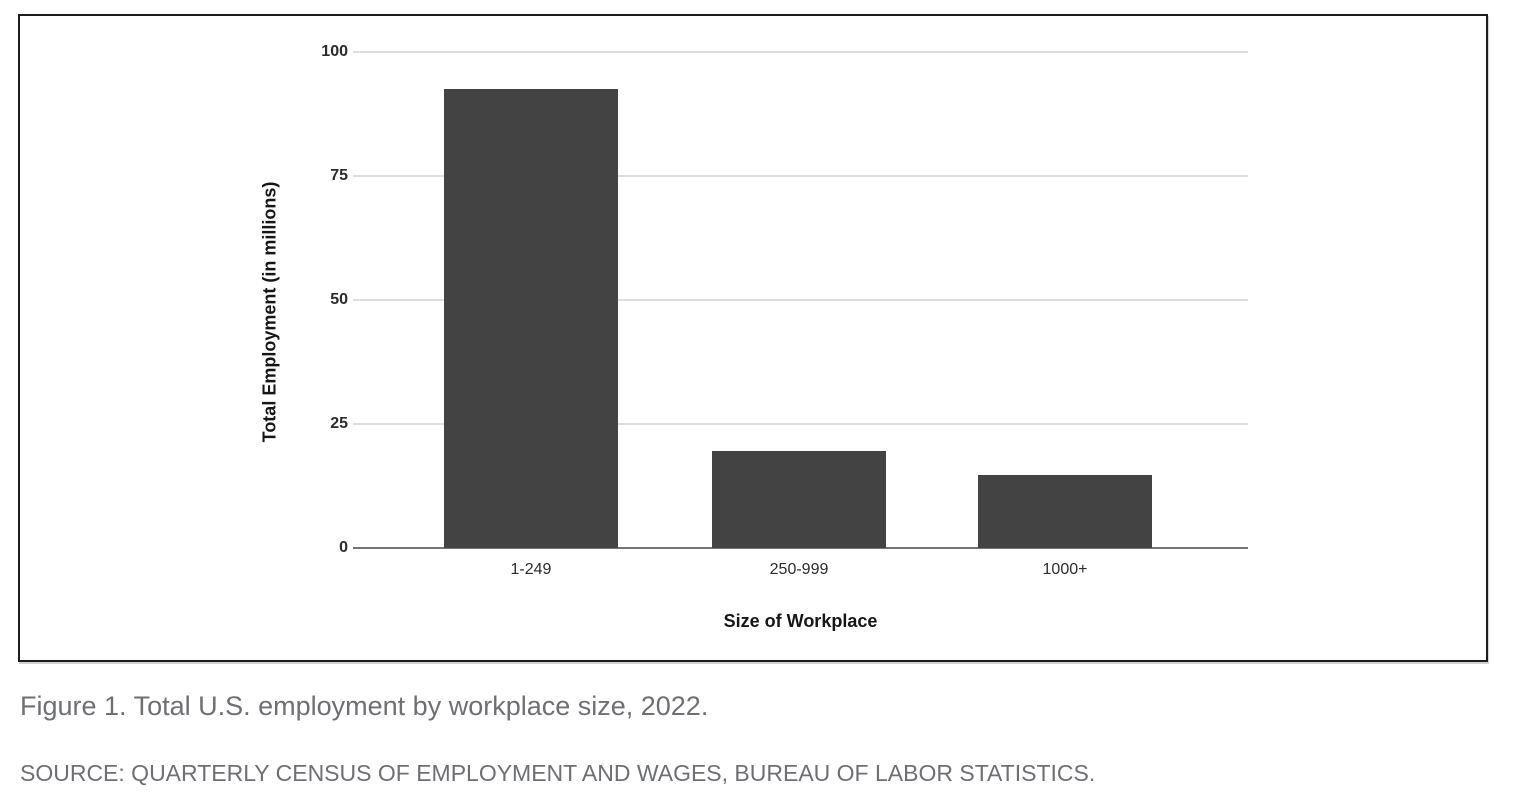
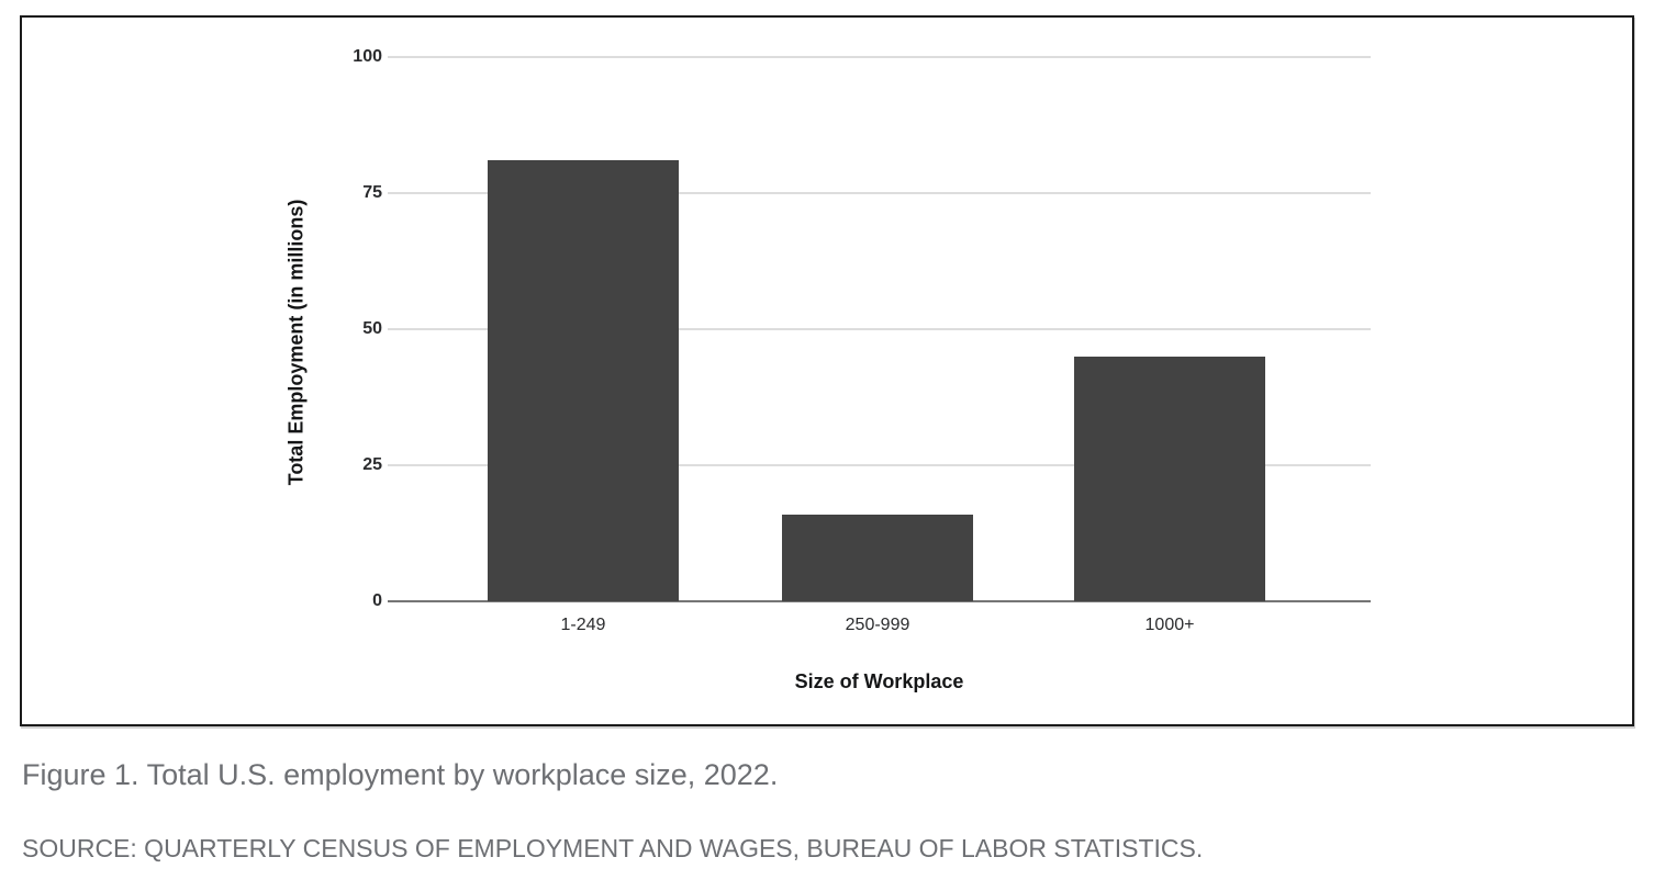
1-249: 92 -> 81
250-999: 20 -> 16
1000+: 15 -> 45
